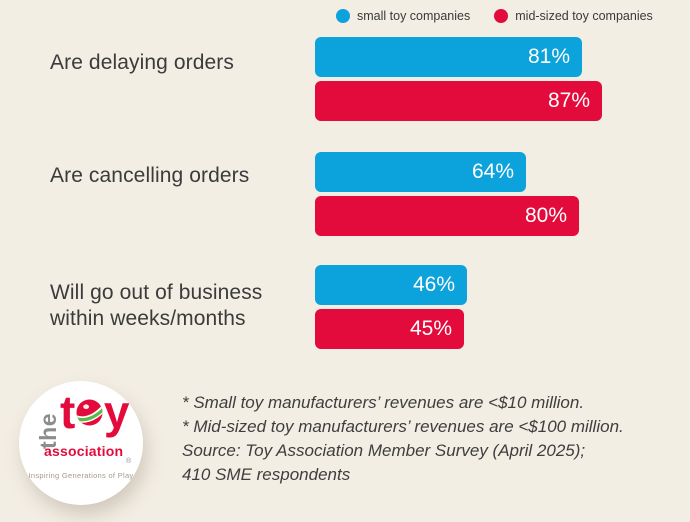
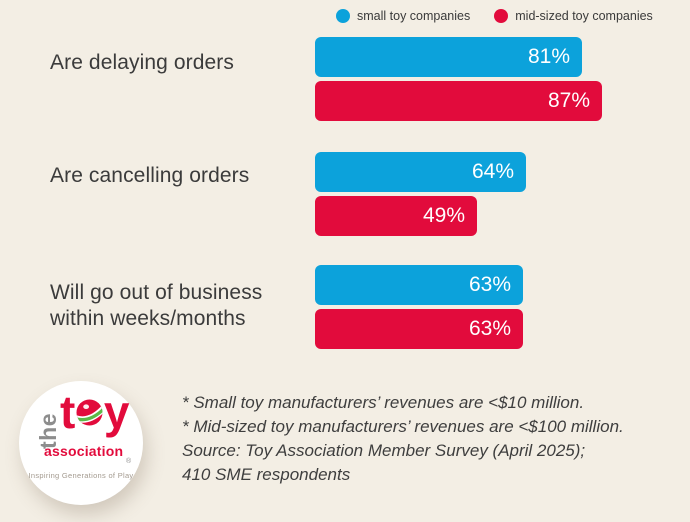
mid-sized toy companies/Are cancelling orders: 80% -> 49%
small toy companies/Will go out of business within weeks/months: 46% -> 63%
mid-sized toy companies/Will go out of business within weeks/months: 45% -> 63%
